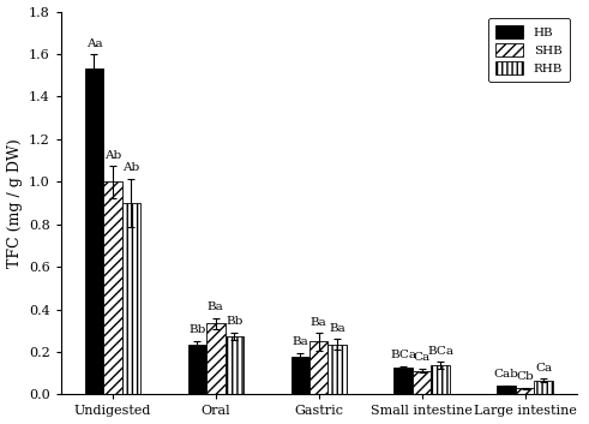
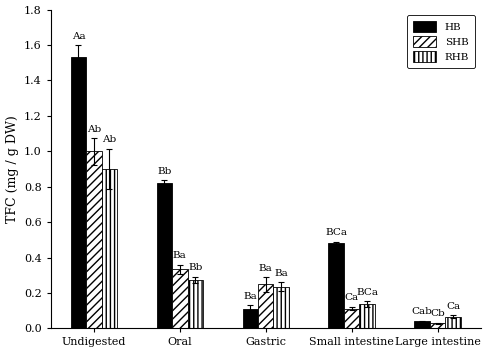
HB/Oral: 0.23 -> 0.82
HB/Gastric: 0.17 -> 0.11
HB/Small intestine: 0.12 -> 0.48
